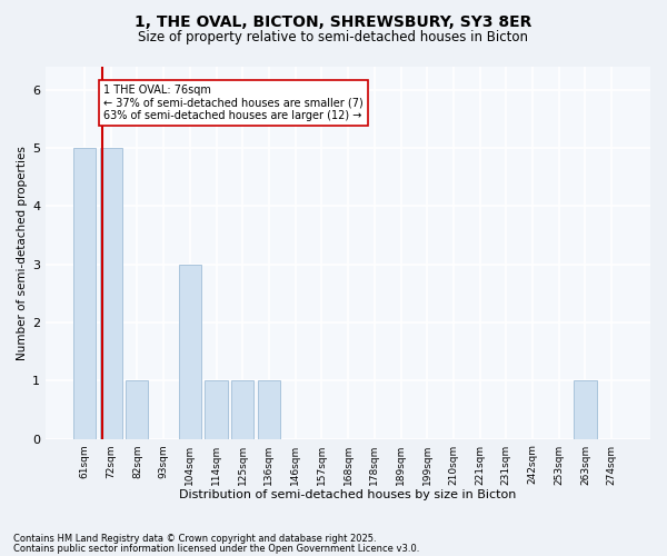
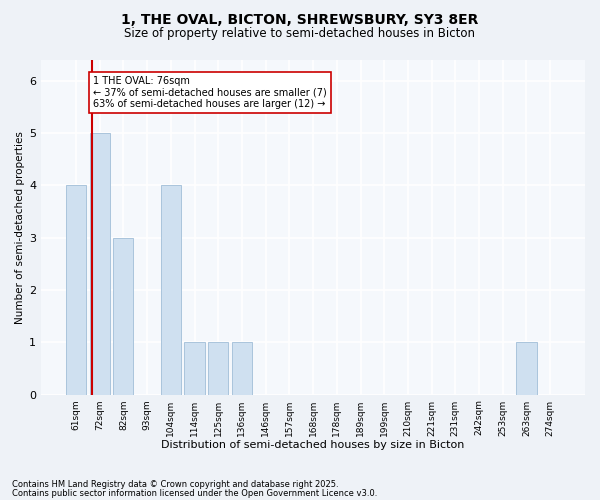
61sqm: 5 -> 4
82sqm: 1 -> 3
104sqm: 3 -> 4
